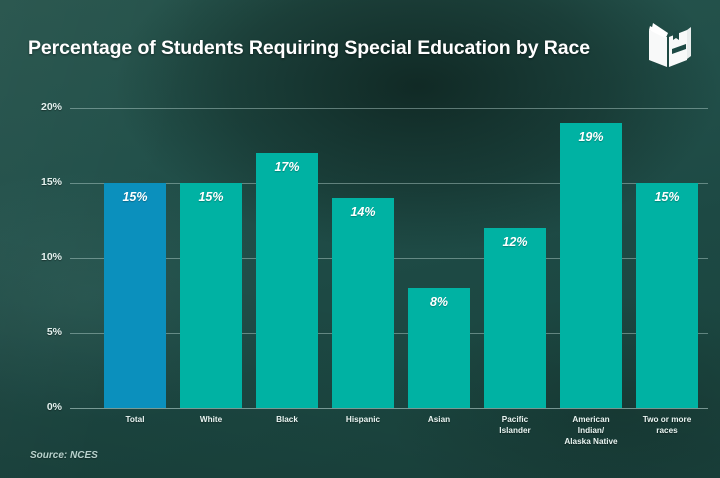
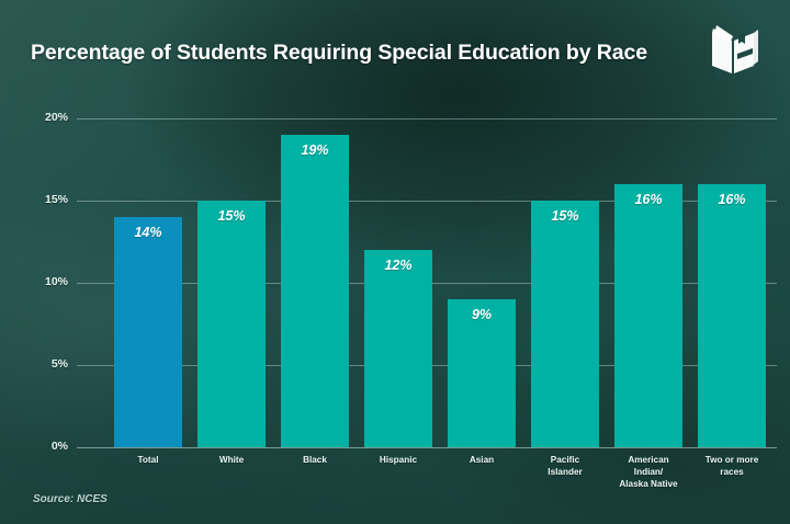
Total: 15% -> 14%
Black: 17% -> 19%
Hispanic: 14% -> 12%
Asian: 8% -> 9%
Pacific Islander: 12% -> 15%
American Indian/ Alaska Native: 19% -> 16%
Two or more races: 15% -> 16%
